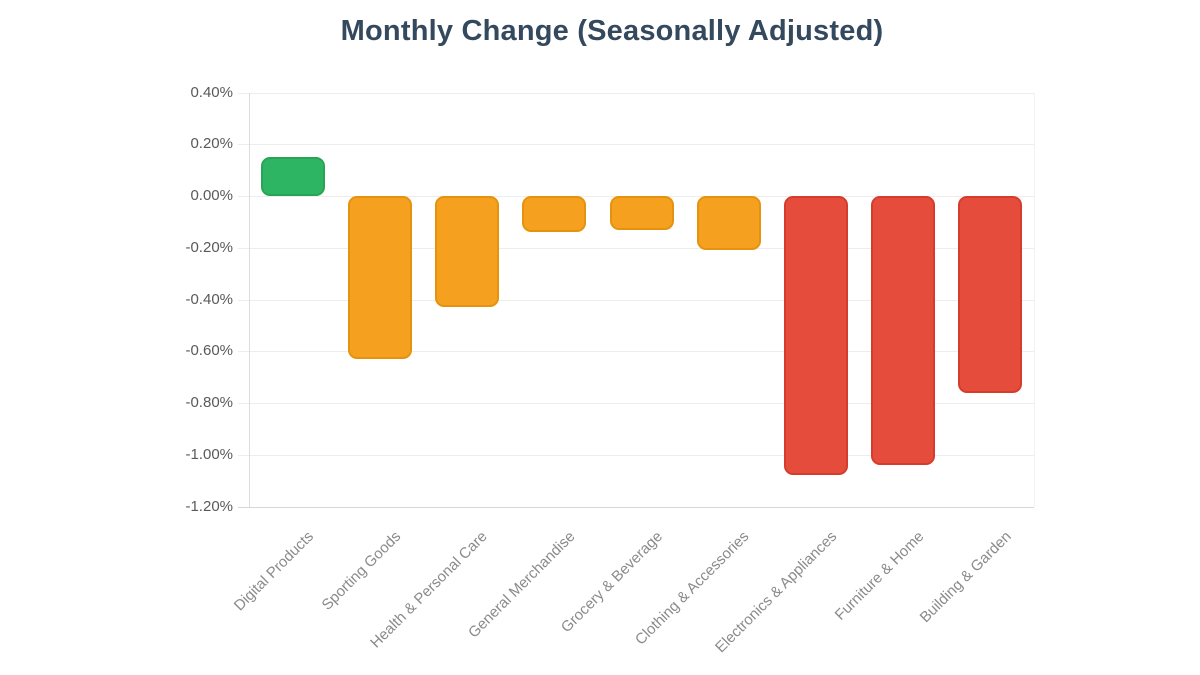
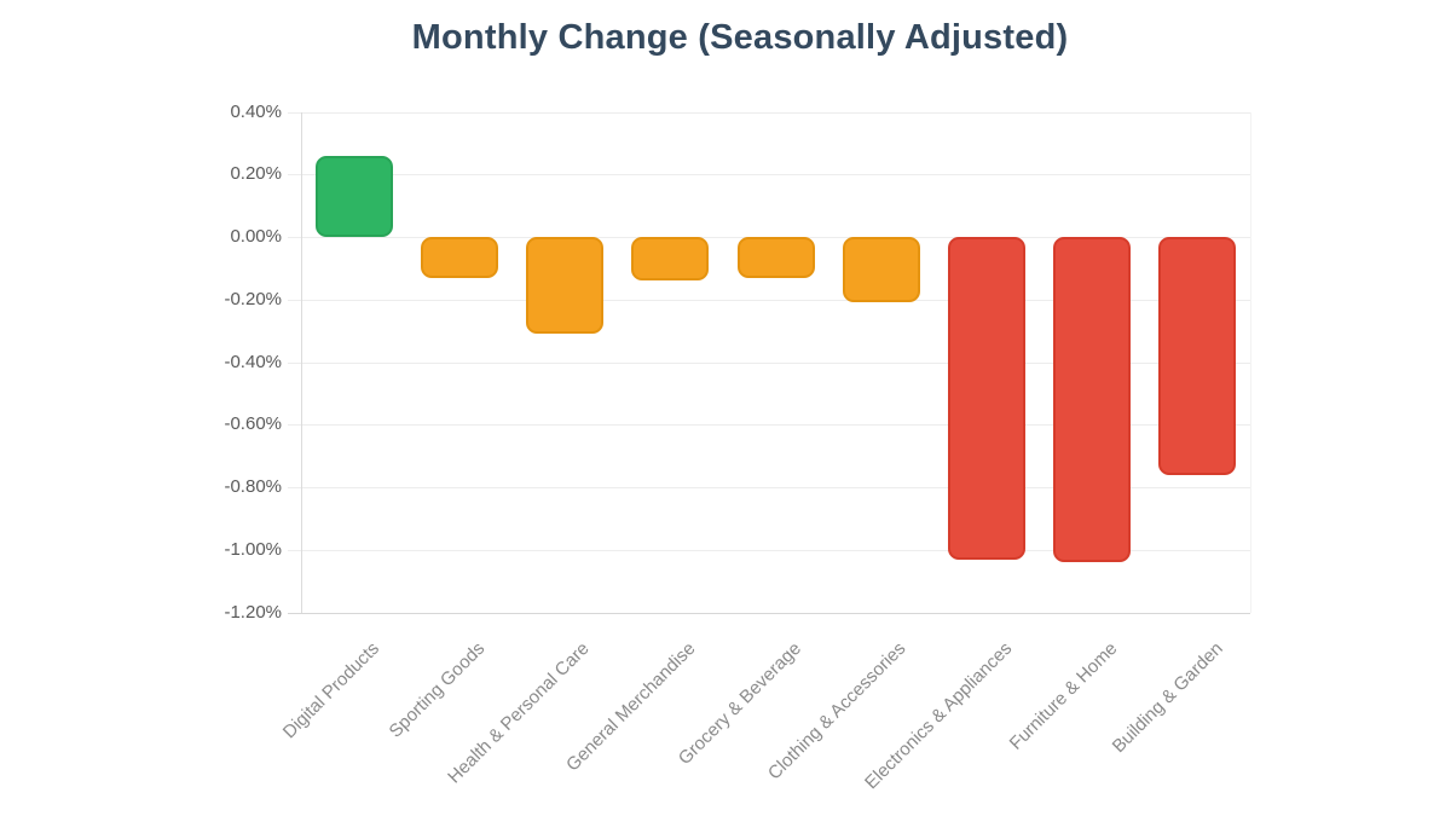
Digital Products: 0.15% -> 0.26%
Sporting Goods: -0.63% -> -0.13%
Health & Personal Care: -0.43% -> -0.31%
Electronics & Appliances: -1.08% -> -1.03%
